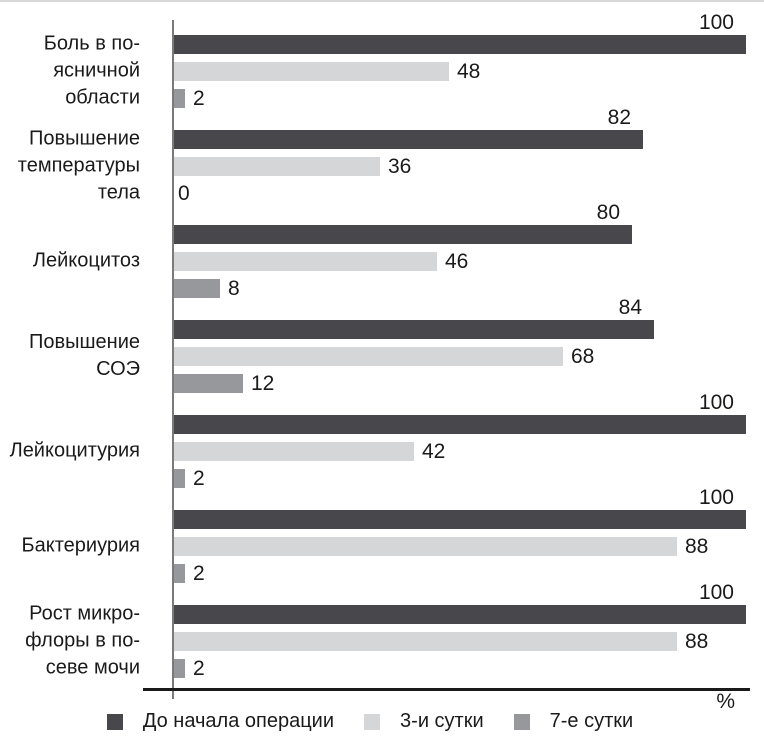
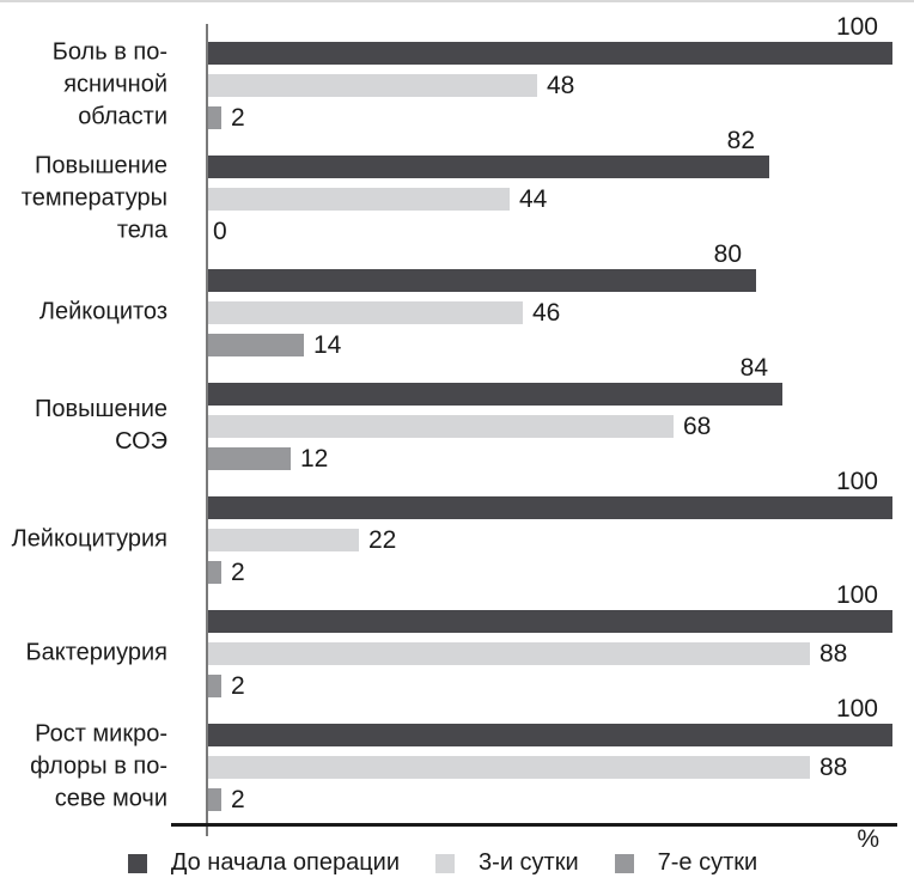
3-и сутки/Повышение температуры тела: 36 -> 44
7-е сутки/Лейкоцитоз: 8 -> 14
3-и сутки/Лейкоцитурия: 42 -> 22
